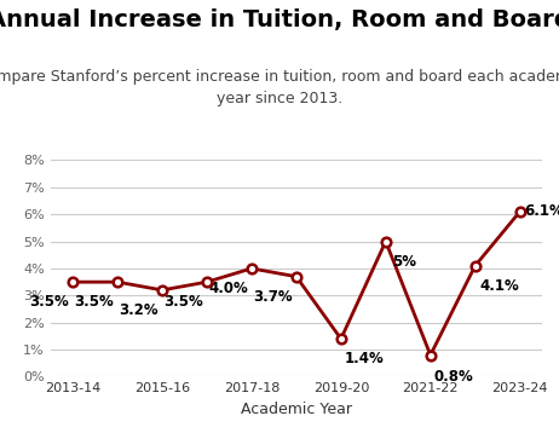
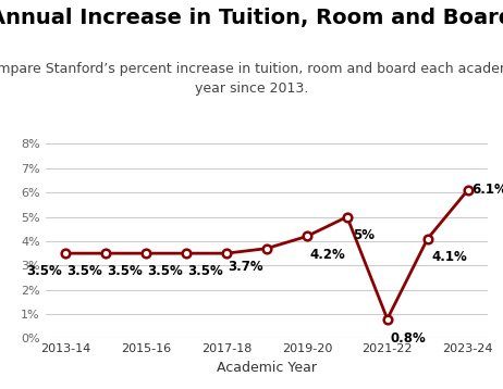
2015-16: 3.2% -> 3.5%
2017-18: 4.0% -> 3.5%
2019-20: 1.4% -> 4.2%
